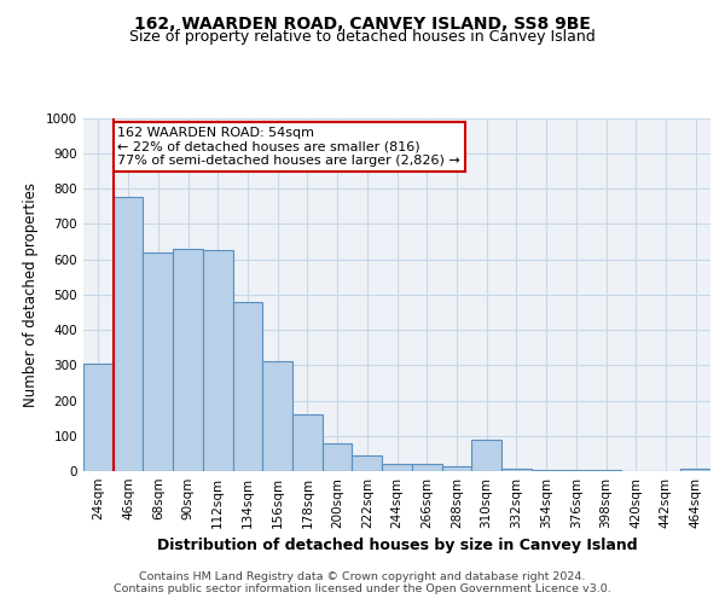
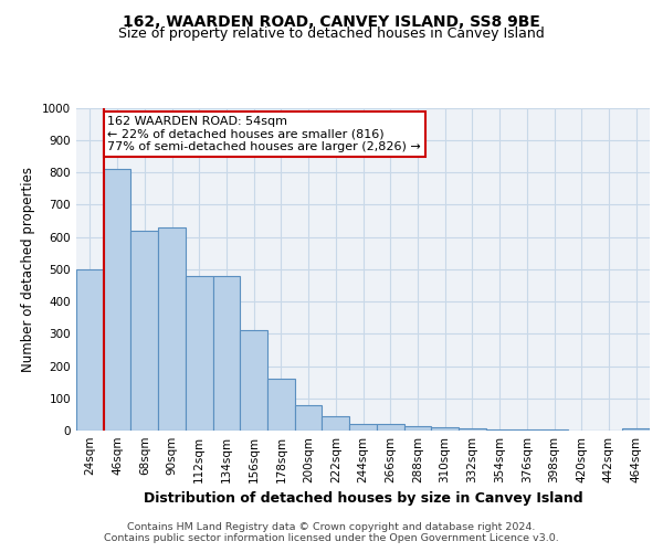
24sqm: 305 -> 500
46sqm: 775 -> 810
112sqm: 625 -> 480
310sqm: 90 -> 10
